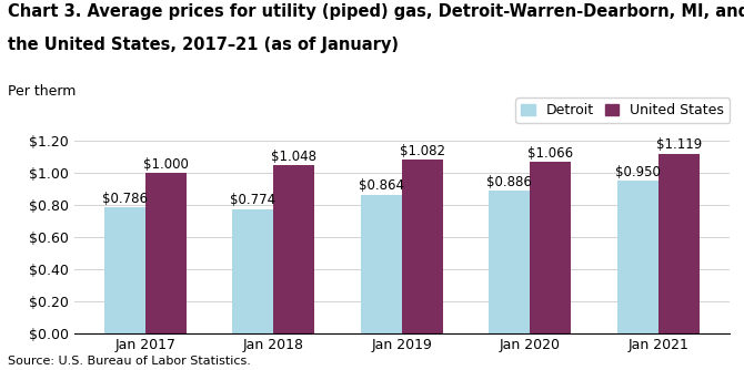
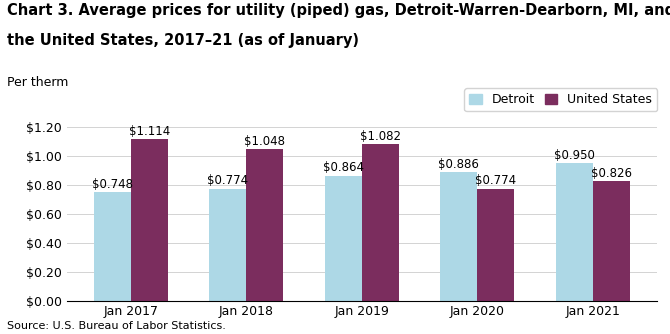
Detroit/Jan 2017: $0.786 -> $0.748
United States/Jan 2017: $1.000 -> $1.114
United States/Jan 2020: $1.066 -> $0.774
United States/Jan 2021: $1.119 -> $0.826
